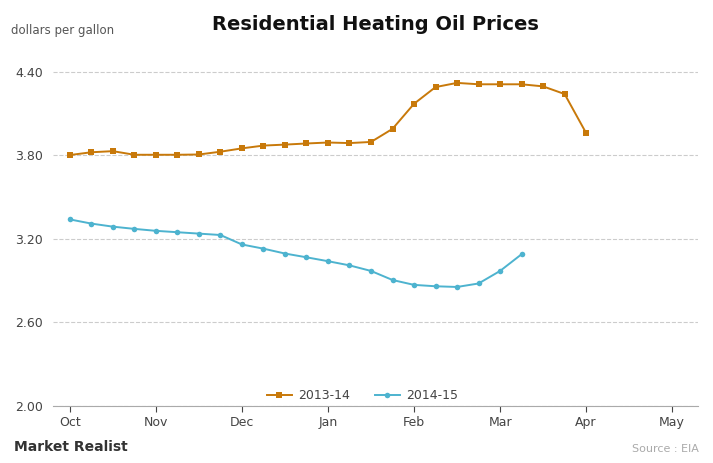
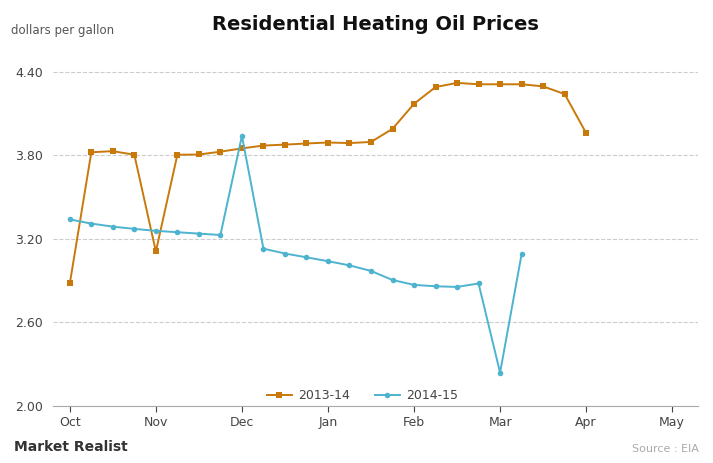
2013-14/Oct: 3.80 -> 2.88
2013-14/Nov: 3.80 -> 3.11
2014-15/Dec: 3.16 -> 3.94
2014-15/Mar: 2.97 -> 2.24
